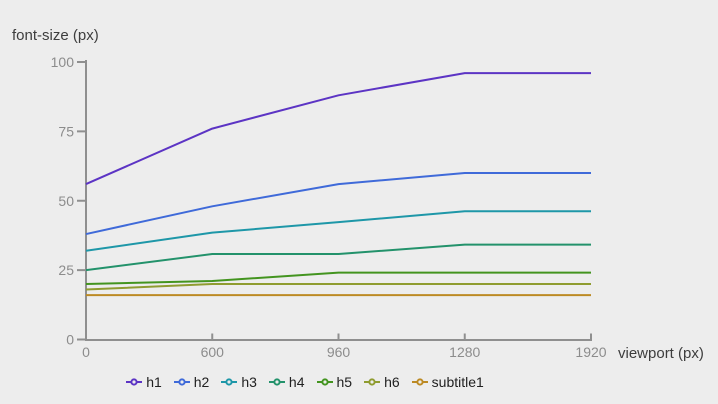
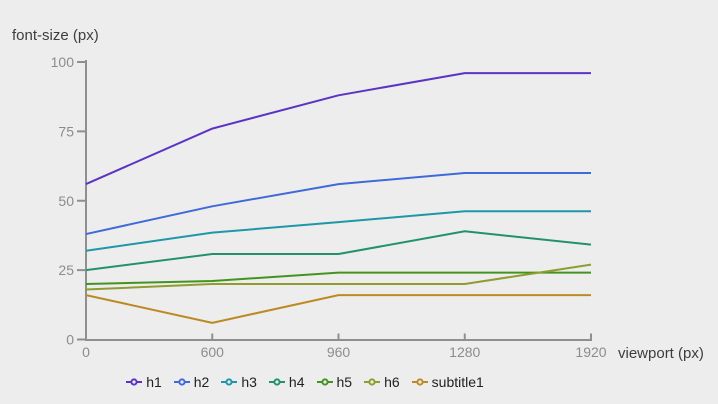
subtitle1/600: 16 -> 6
h4/1280: 34 -> 39
h6/1920: 20 -> 27
